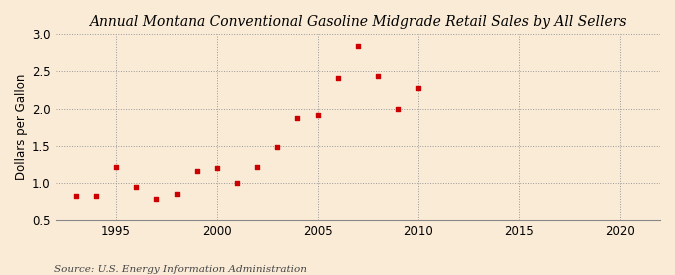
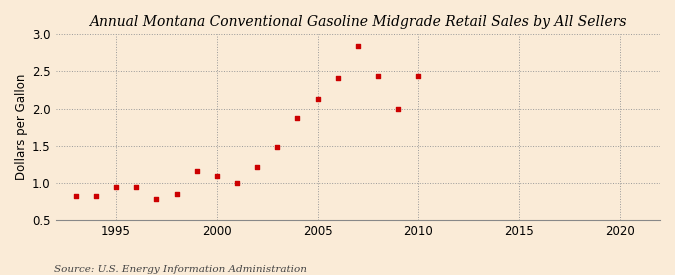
1995: 1.22 -> 0.95
2000: 1.20 -> 1.09
2005: 1.92 -> 2.13
2010: 2.28 -> 2.44
